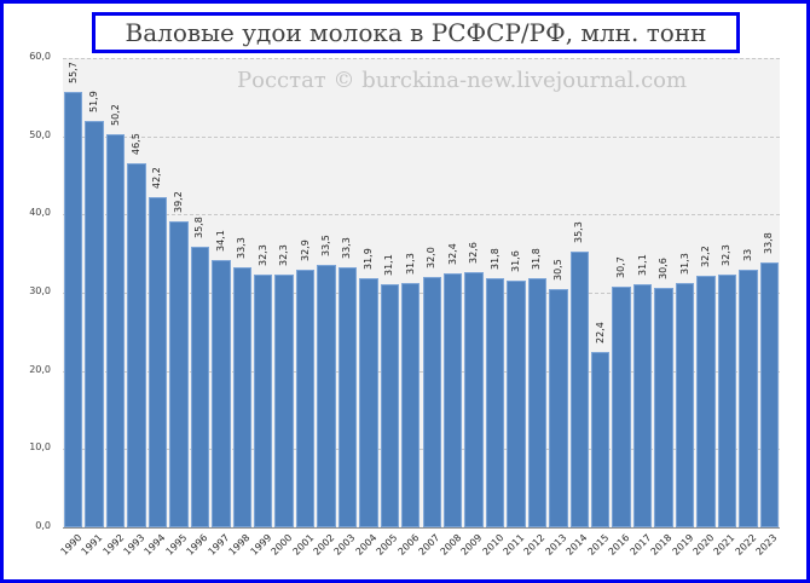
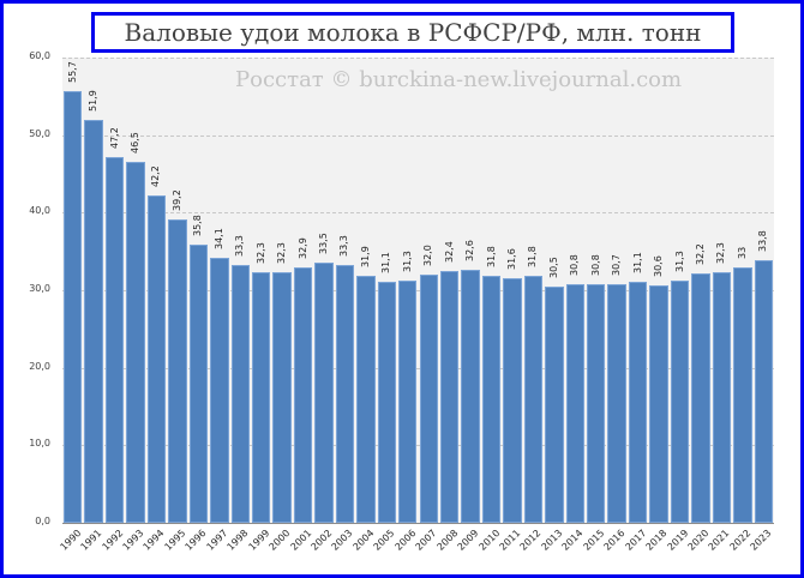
1992: 50,2 -> 47,2
2014: 35,3 -> 30,8
2015: 22,4 -> 30,8
